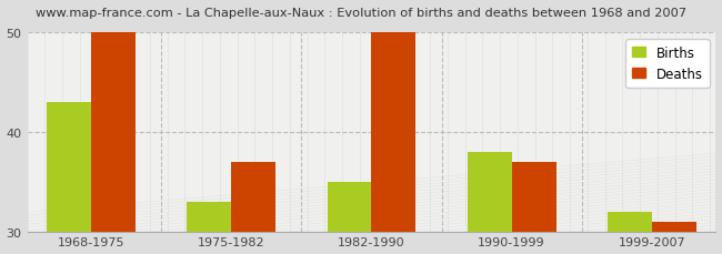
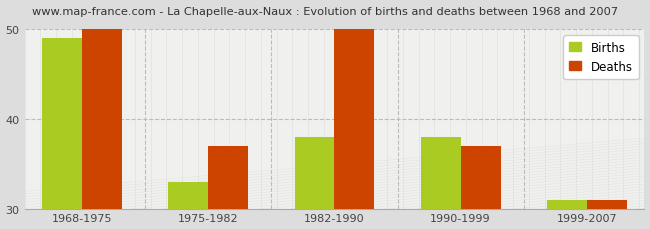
Births/1968-1975: 43 -> 49
Births/1982-1990: 35 -> 38
Births/1999-2007: 32 -> 31
